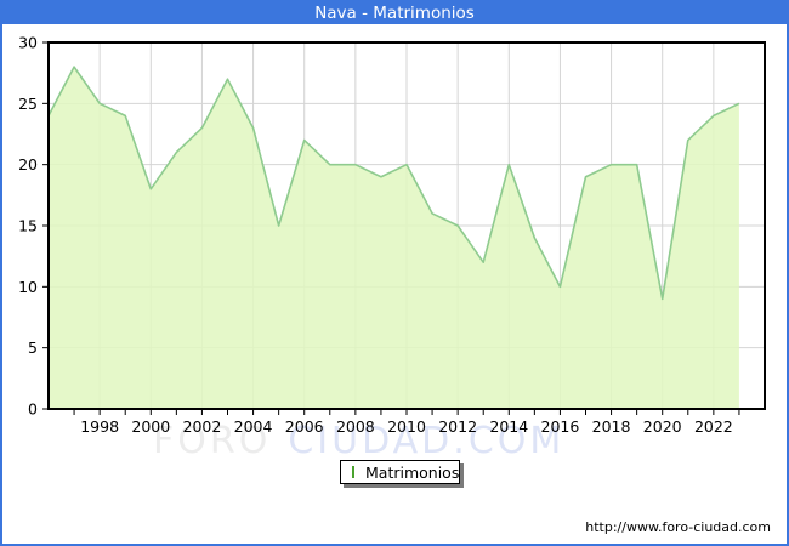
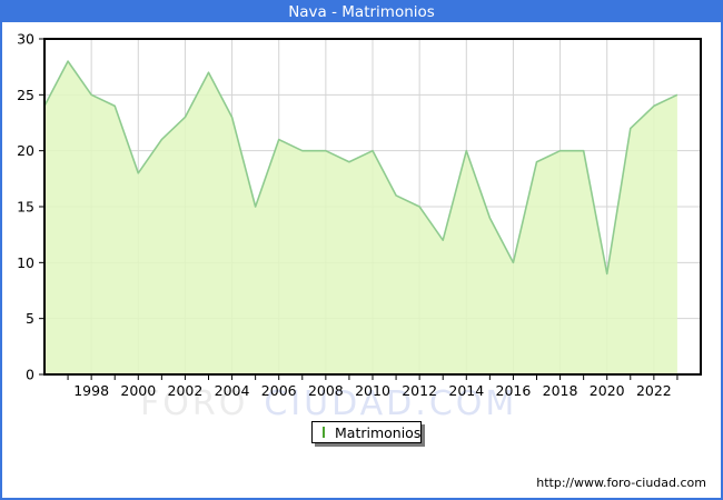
2006: 22 -> 21
